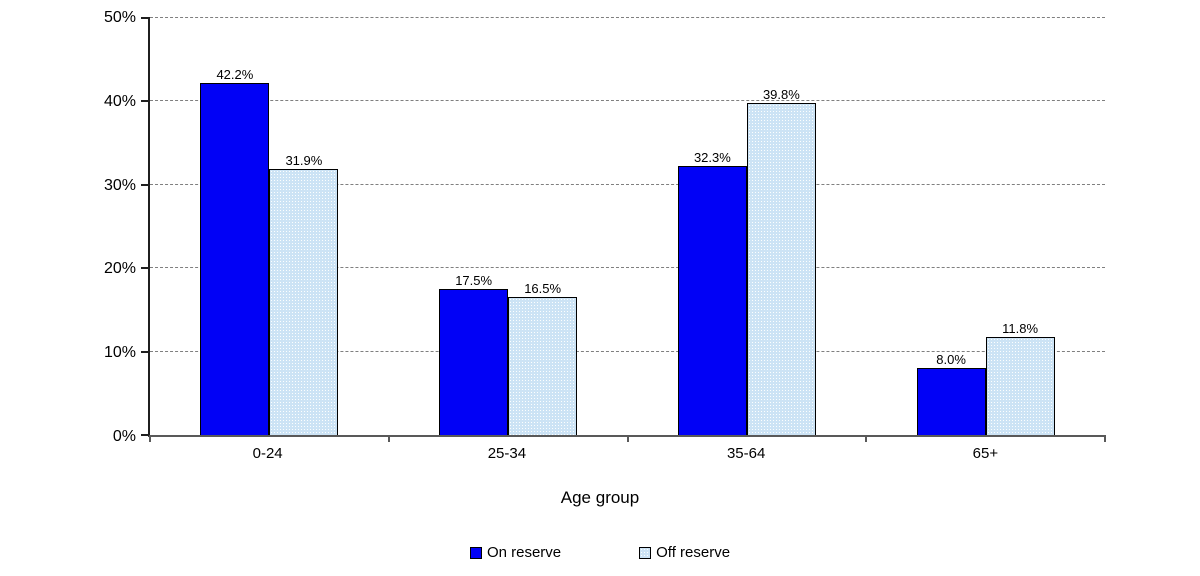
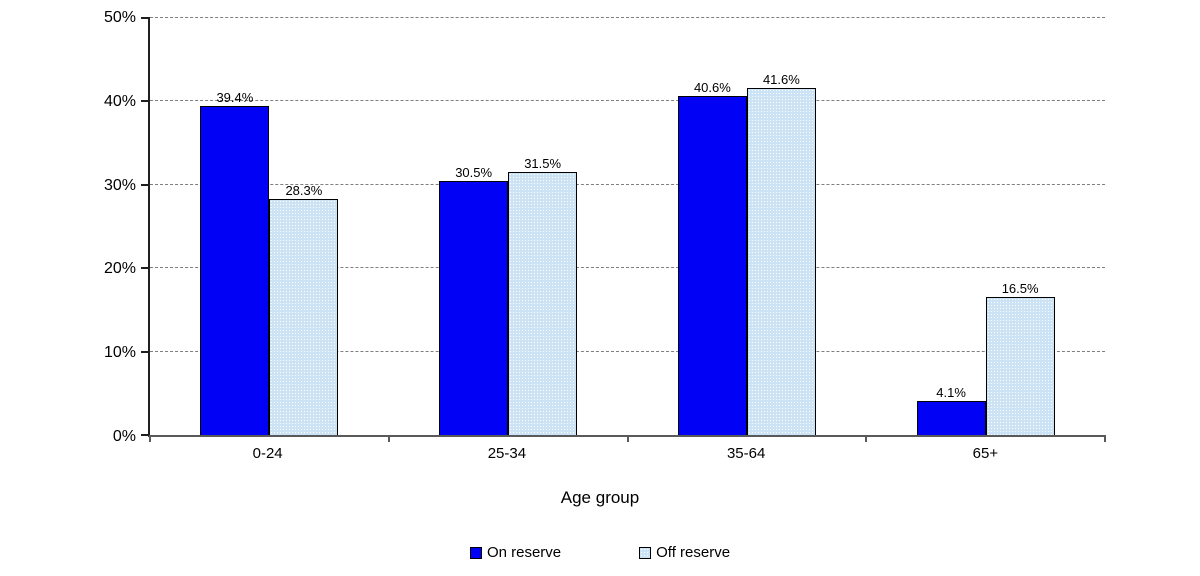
On reserve/0-24: 42.2% -> 39.4%
Off reserve/0-24: 31.9% -> 28.3%
On reserve/25-34: 17.5% -> 30.5%
Off reserve/25-34: 16.5% -> 31.5%
On reserve/35-64: 32.3% -> 40.6%
Off reserve/35-64: 39.8% -> 41.6%
On reserve/65+: 8.0% -> 4.1%
Off reserve/65+: 11.8% -> 16.5%
